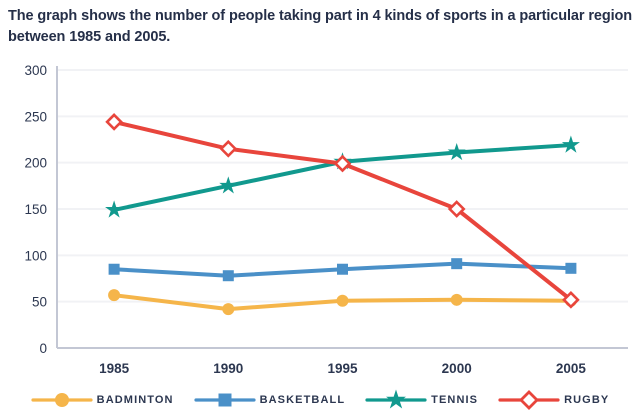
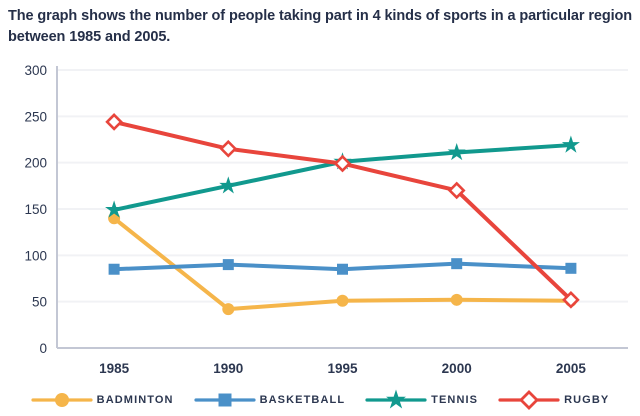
BADMINTON/1985: 60 -> 140
BASKETBALL/1990: 80 -> 90
RUGBY/2000: 150 -> 170
